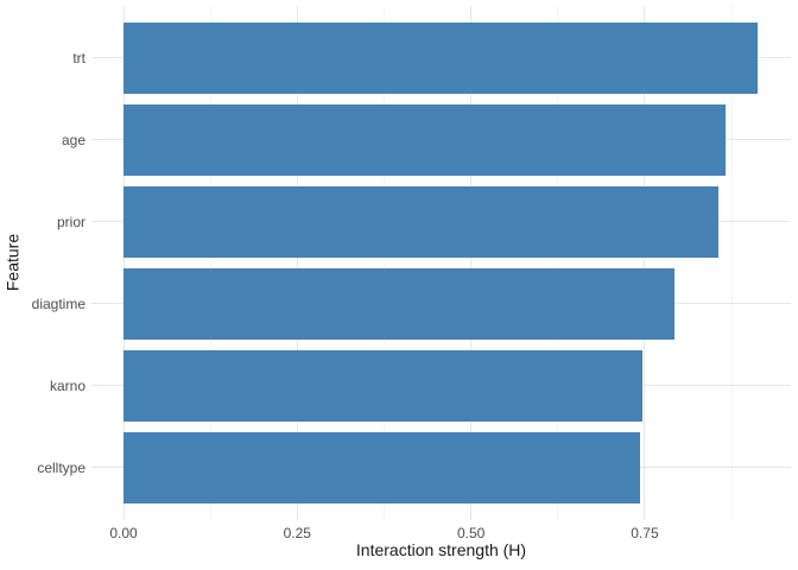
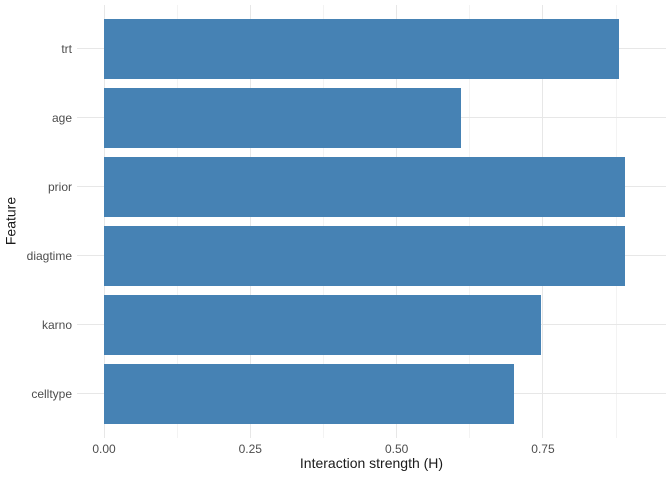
trt: 0.91 -> 0.88
age: 0.87 -> 0.61
prior: 0.86 -> 0.89
diagtime: 0.79 -> 0.89
celltype: 0.74 -> 0.70
